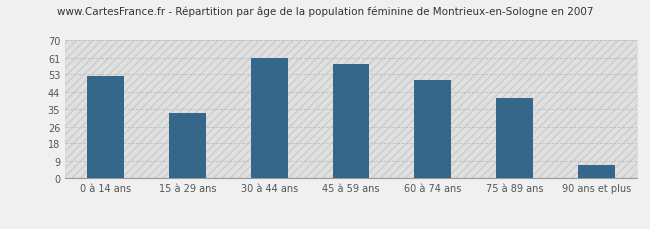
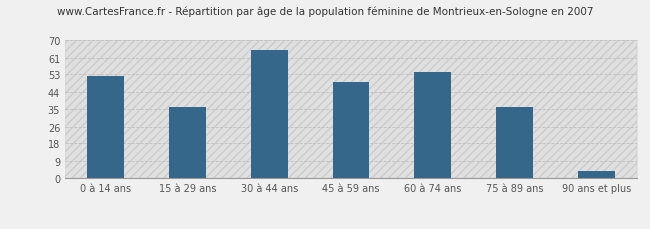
15 à 29 ans: 33 -> 36
30 à 44 ans: 61 -> 65
45 à 59 ans: 58 -> 49
60 à 74 ans: 50 -> 54
75 à 89 ans: 41 -> 36
90 ans et plus: 7 -> 4
